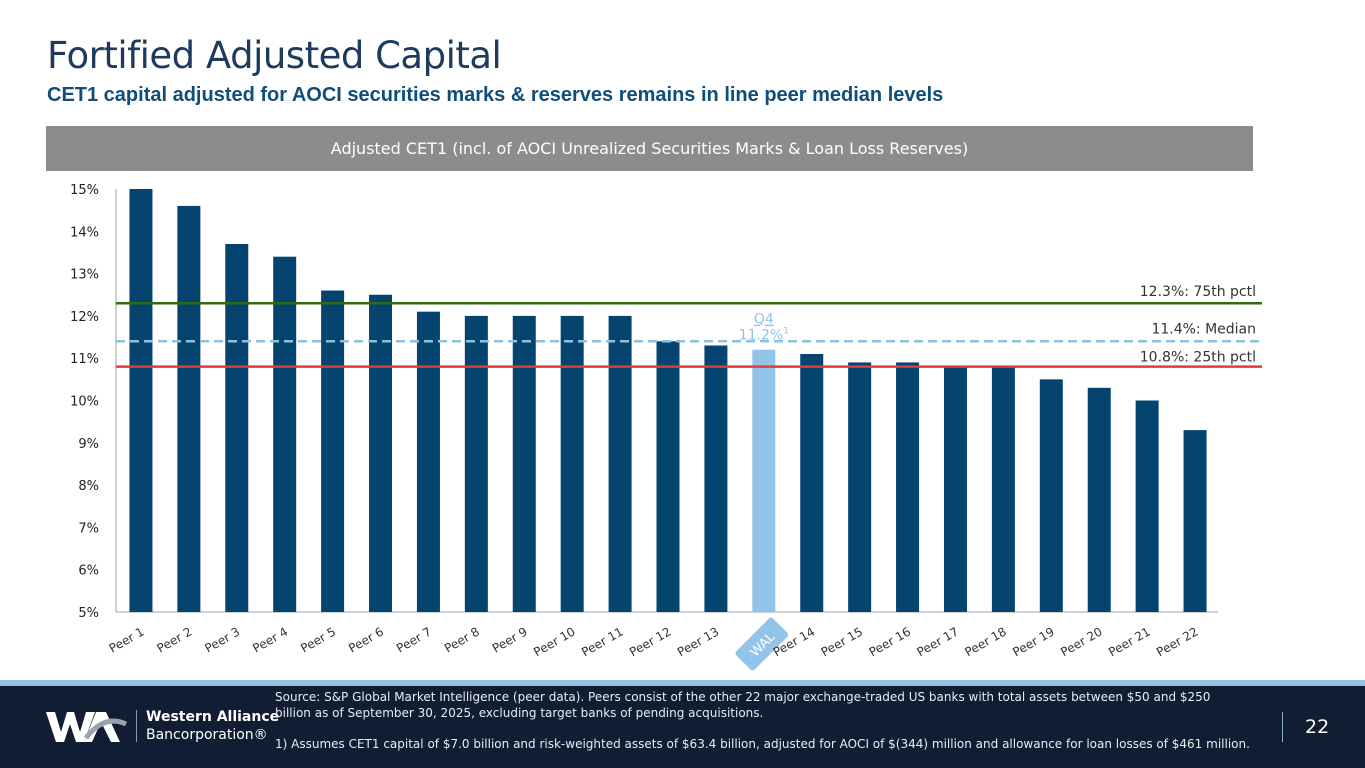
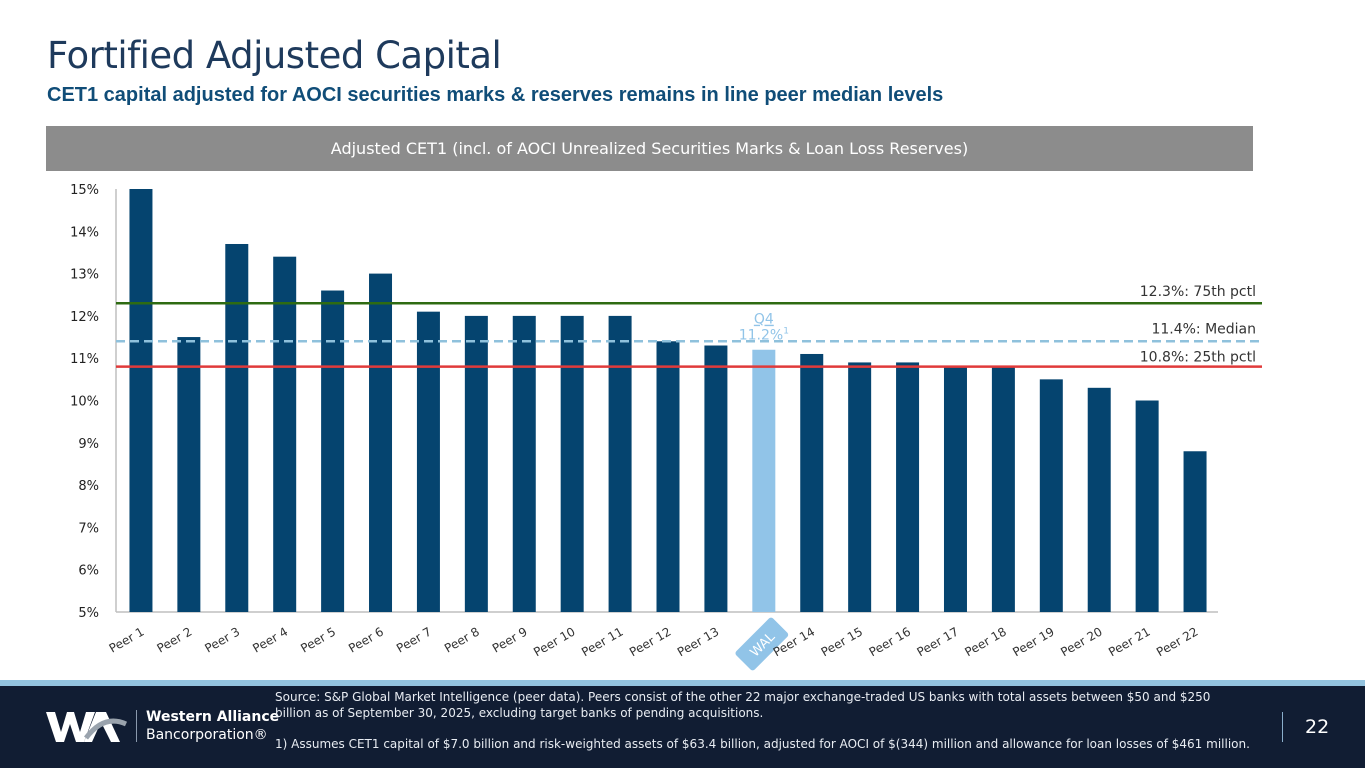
Peer 2: 14.6% -> 11.5%
Peer 6: 12.5% -> 13.0%
Peer 22: 9.3% -> 8.8%
